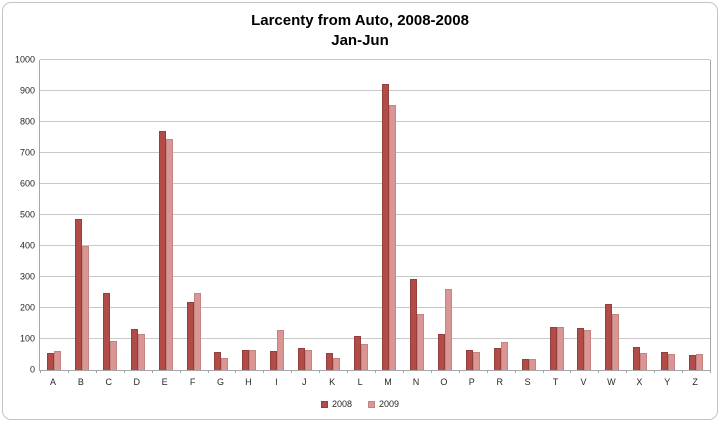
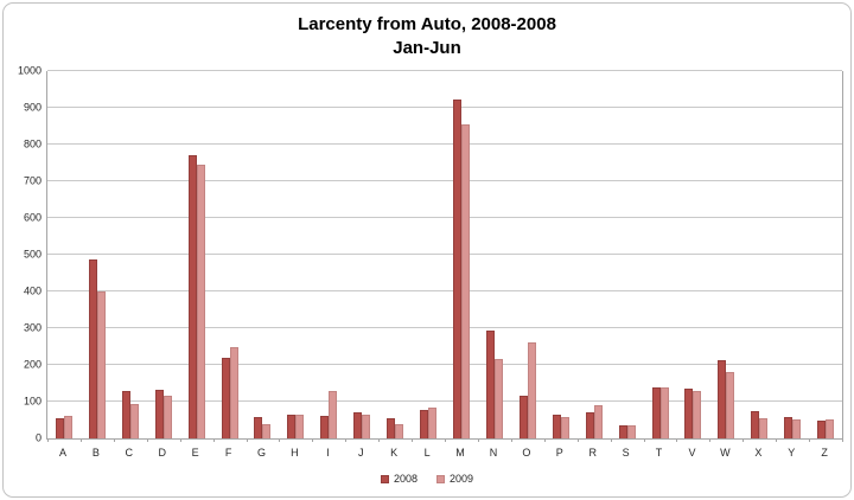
2008/C: 250 -> 130
2008/L: 110 -> 80
2009/N: 180 -> 220
